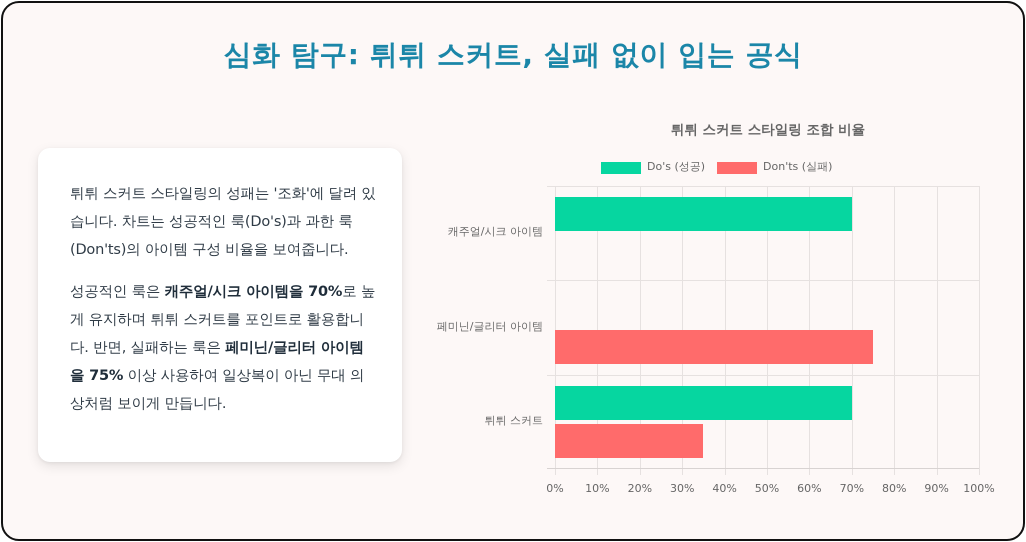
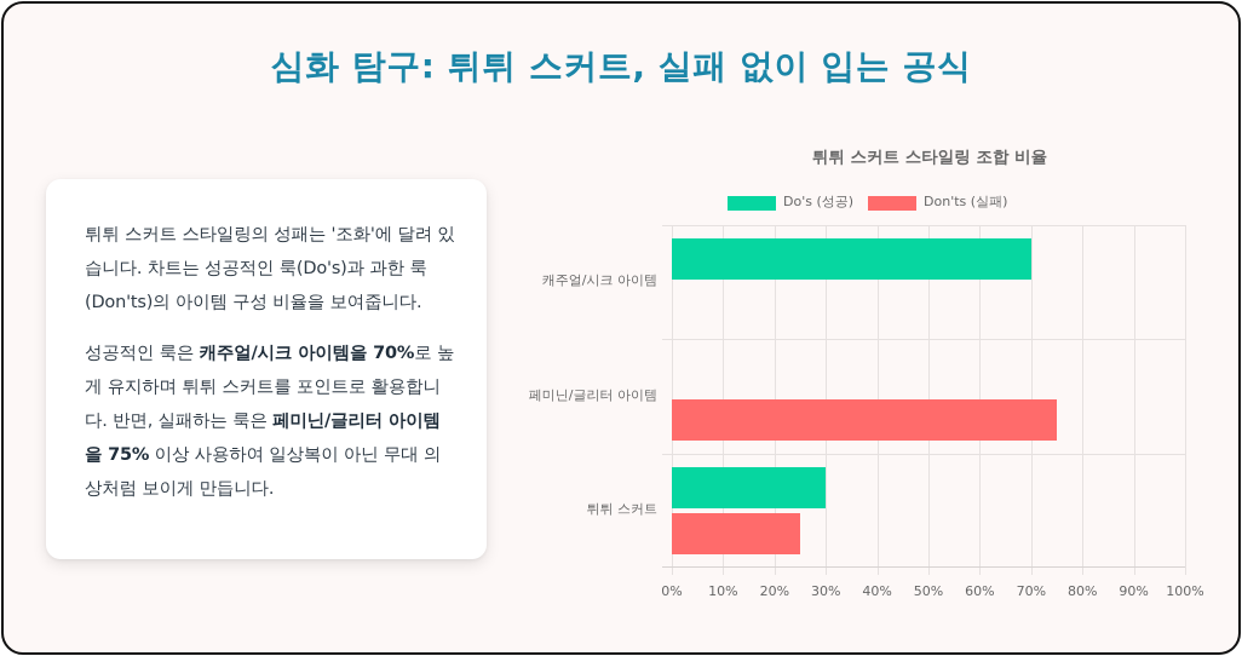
Do's (성공)/튀튀 스커트: 70% -> 30%
Don'ts (실패)/튀튀 스커트: 35% -> 25%
